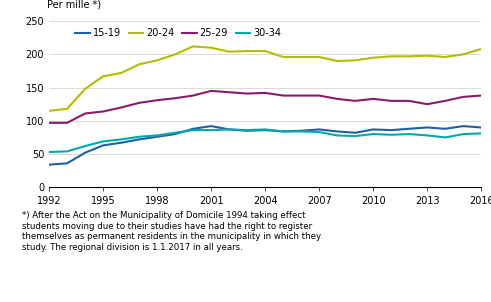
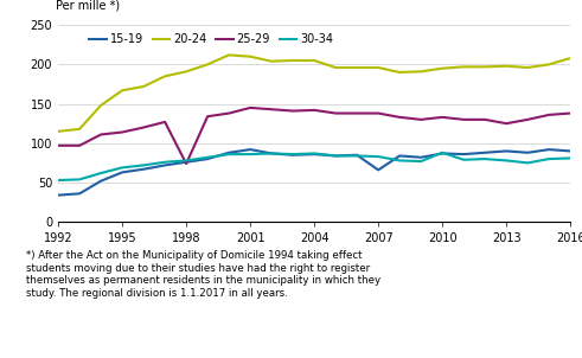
25-29/1998: 131 -> 74
15-19/2007: 87 -> 66
30-34/2010: 80 -> 88
